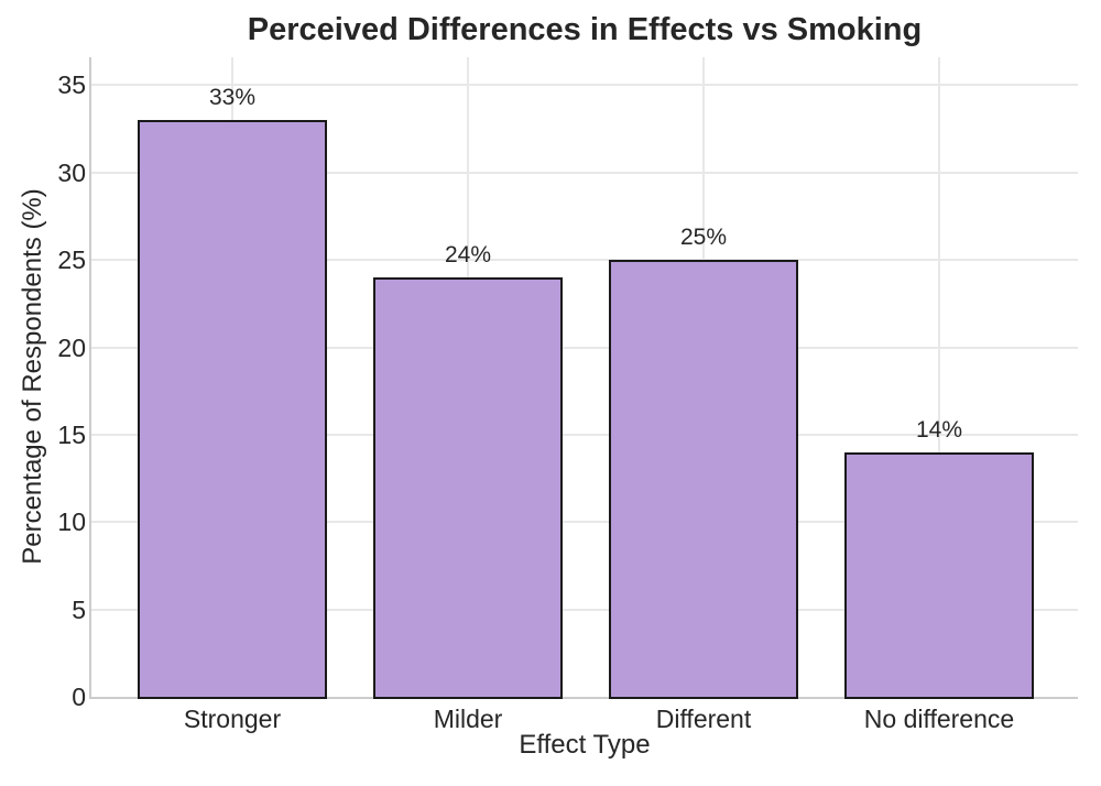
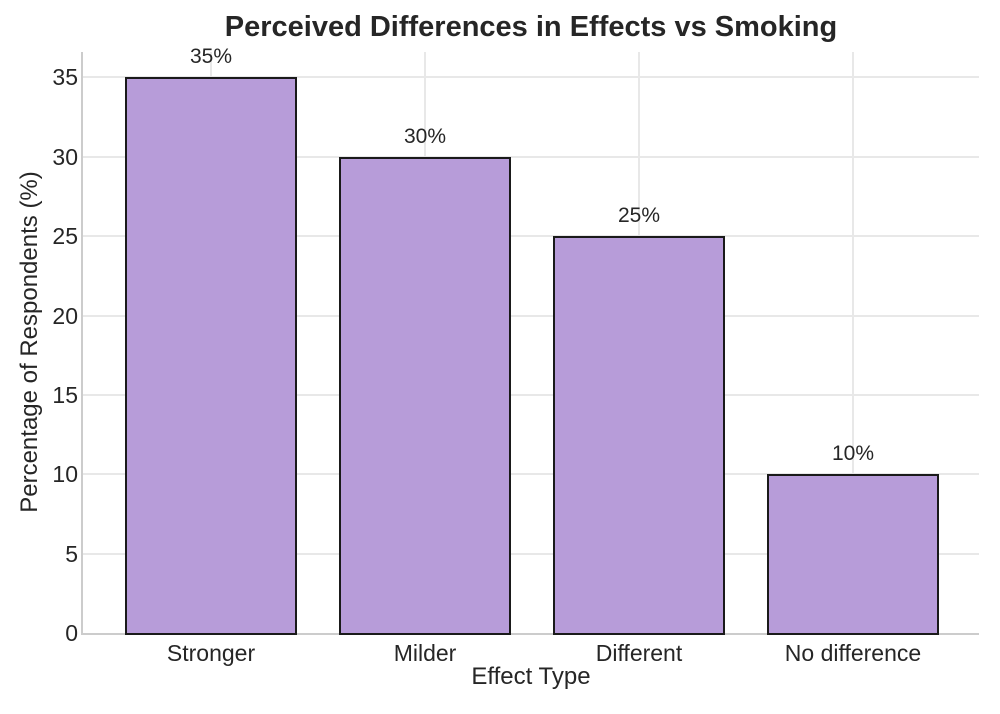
Stronger: 33% -> 35%
Milder: 24% -> 30%
No difference: 14% -> 10%
